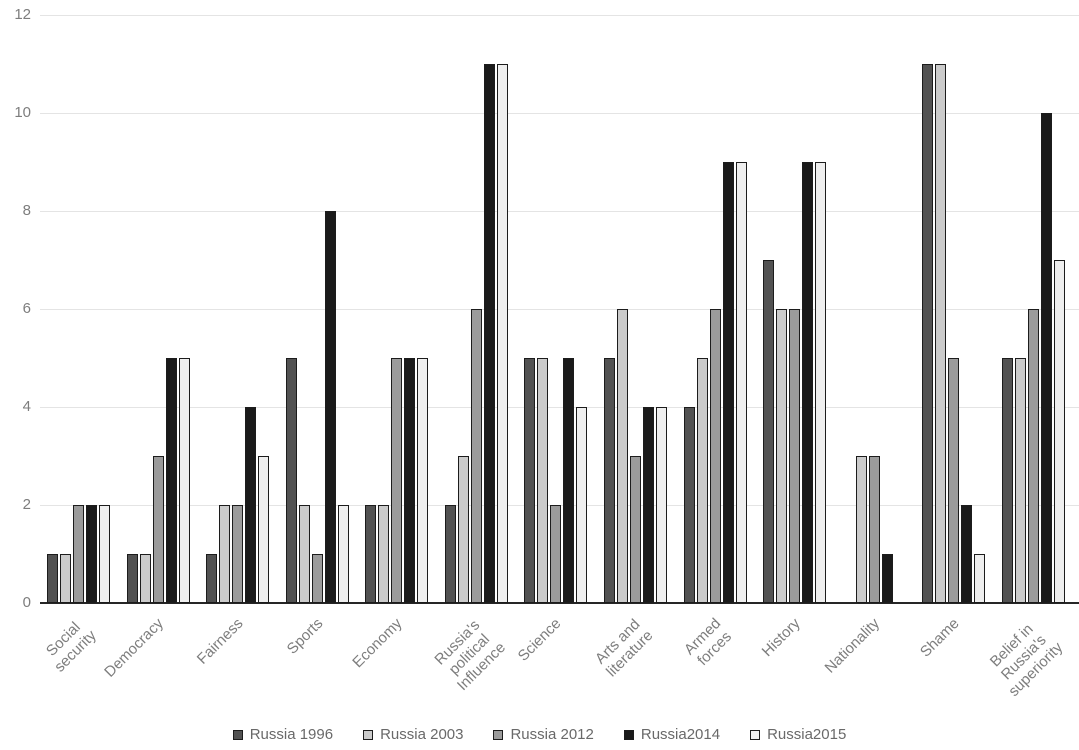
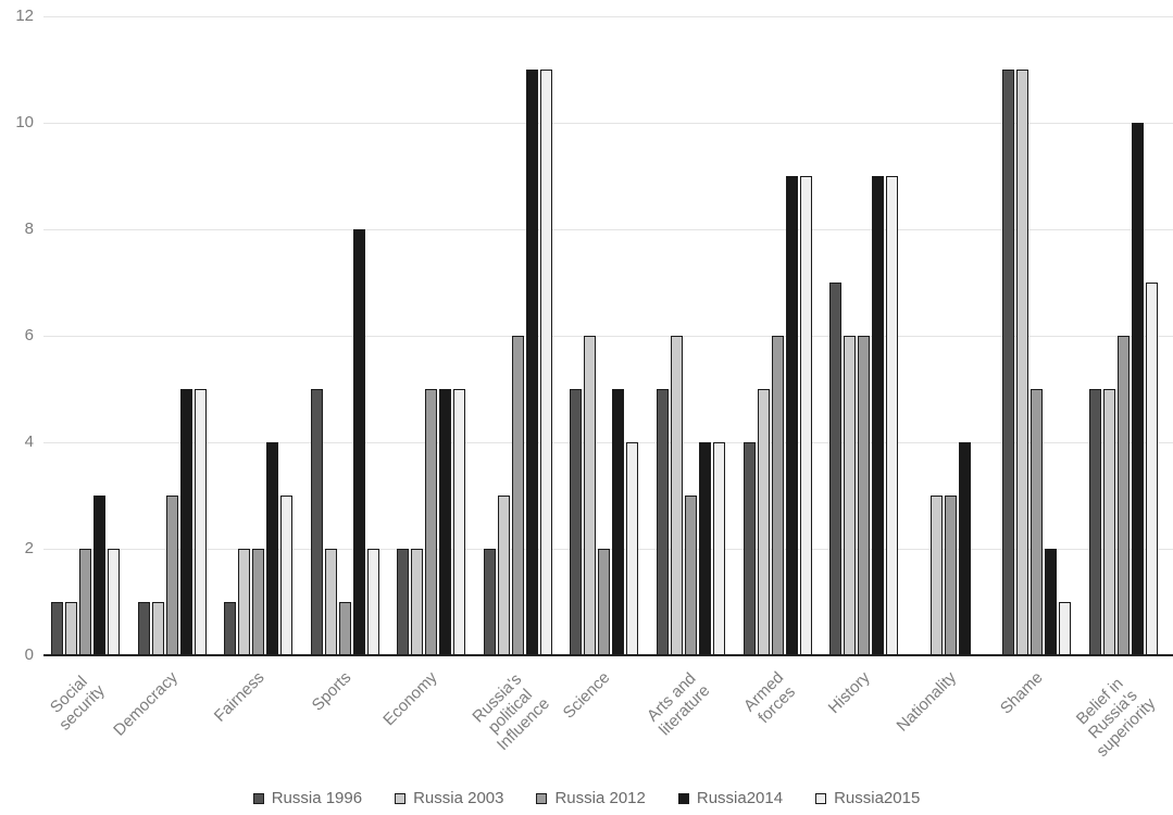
Russia2014/Social security: 2 -> 3
Russia 2003/Science: 5 -> 6
Russia2014/Nationality: 1 -> 4
